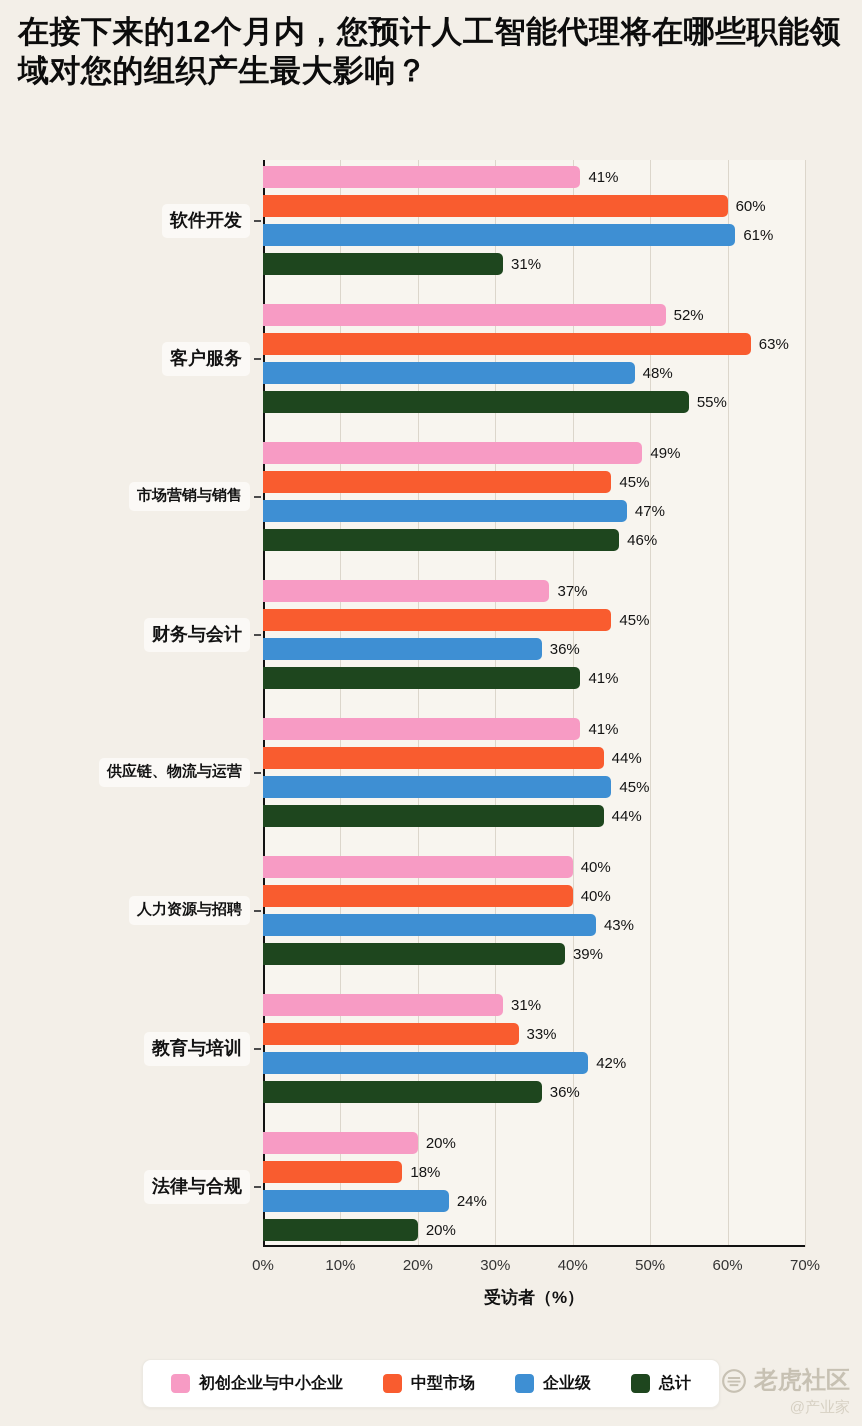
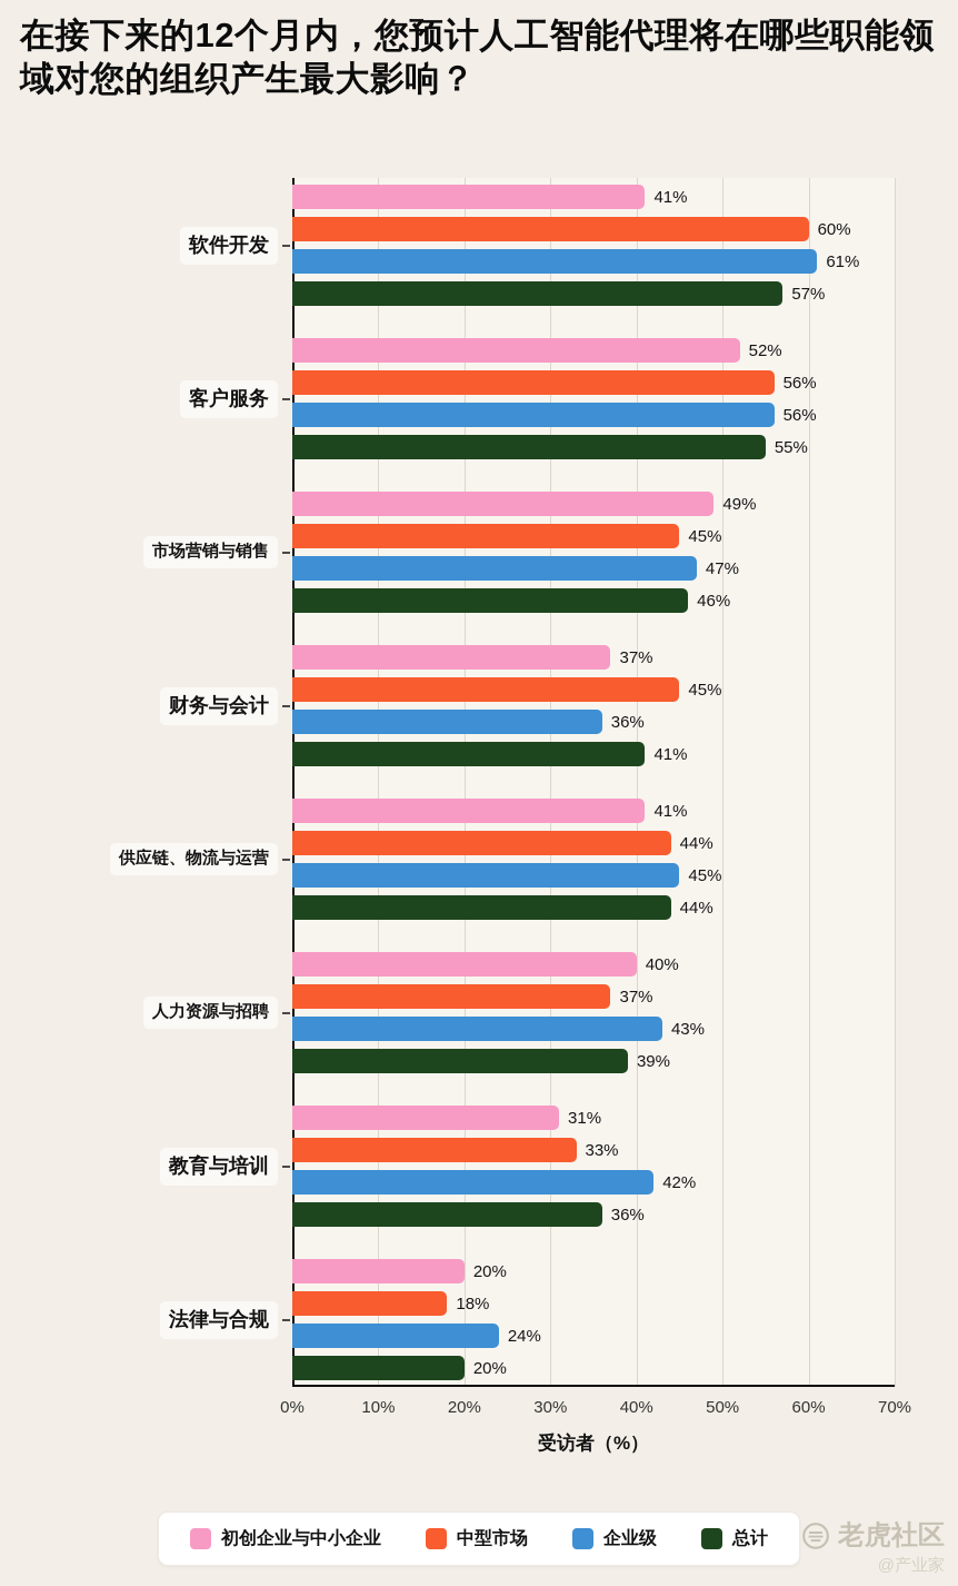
总计/软件开发: 31% -> 57%
中型市场/客户服务: 63% -> 56%
企业级/客户服务: 48% -> 56%
中型市场/人力资源与招聘: 40% -> 37%
